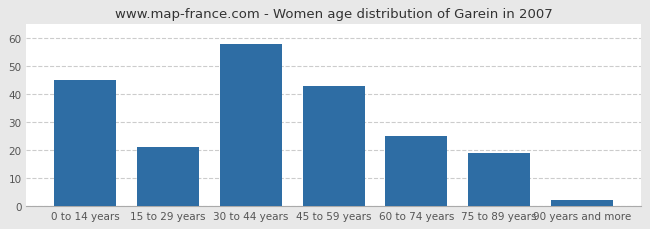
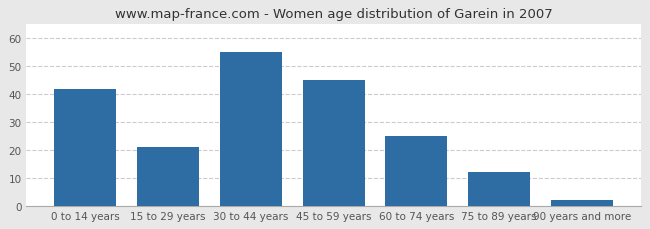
0 to 14 years: 45 -> 42
30 to 44 years: 58 -> 55
45 to 59 years: 43 -> 45
75 to 89 years: 19 -> 12
